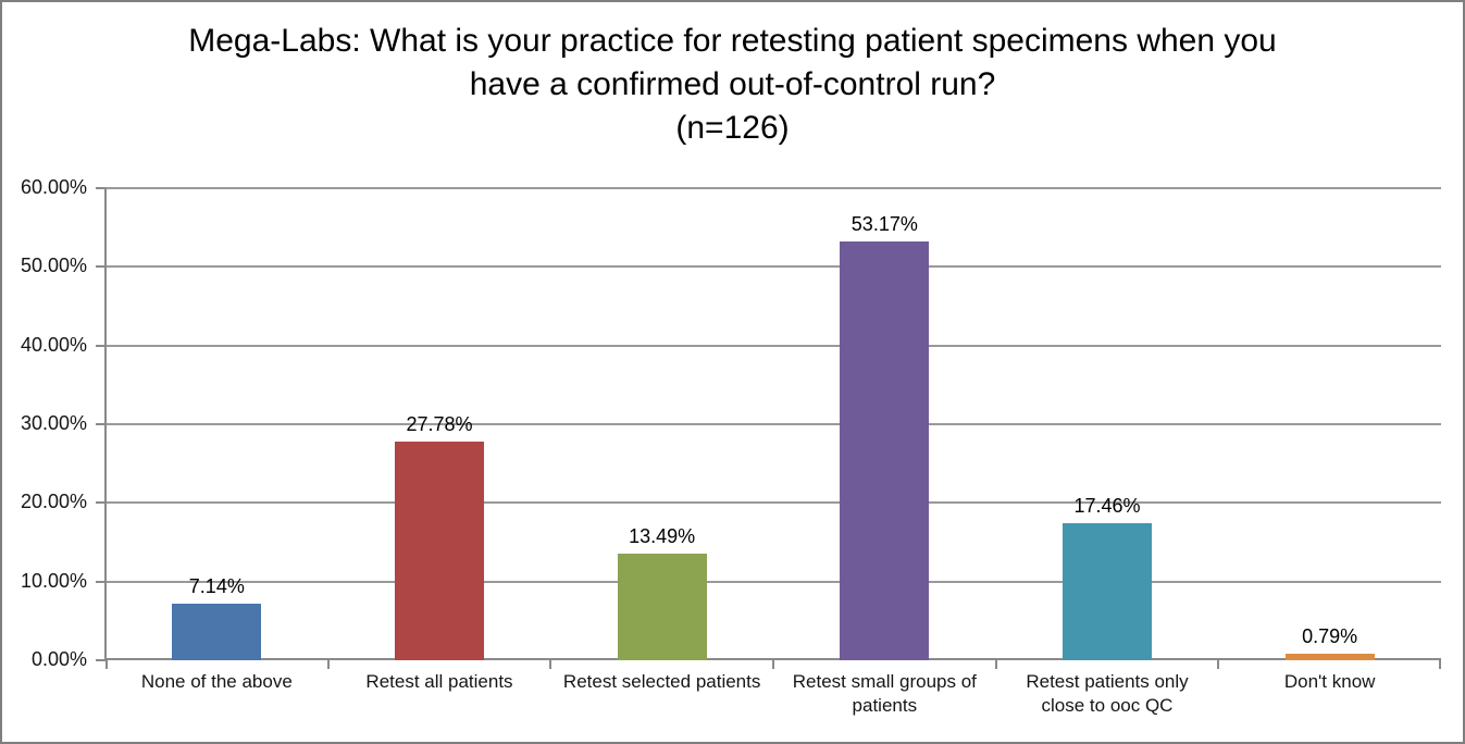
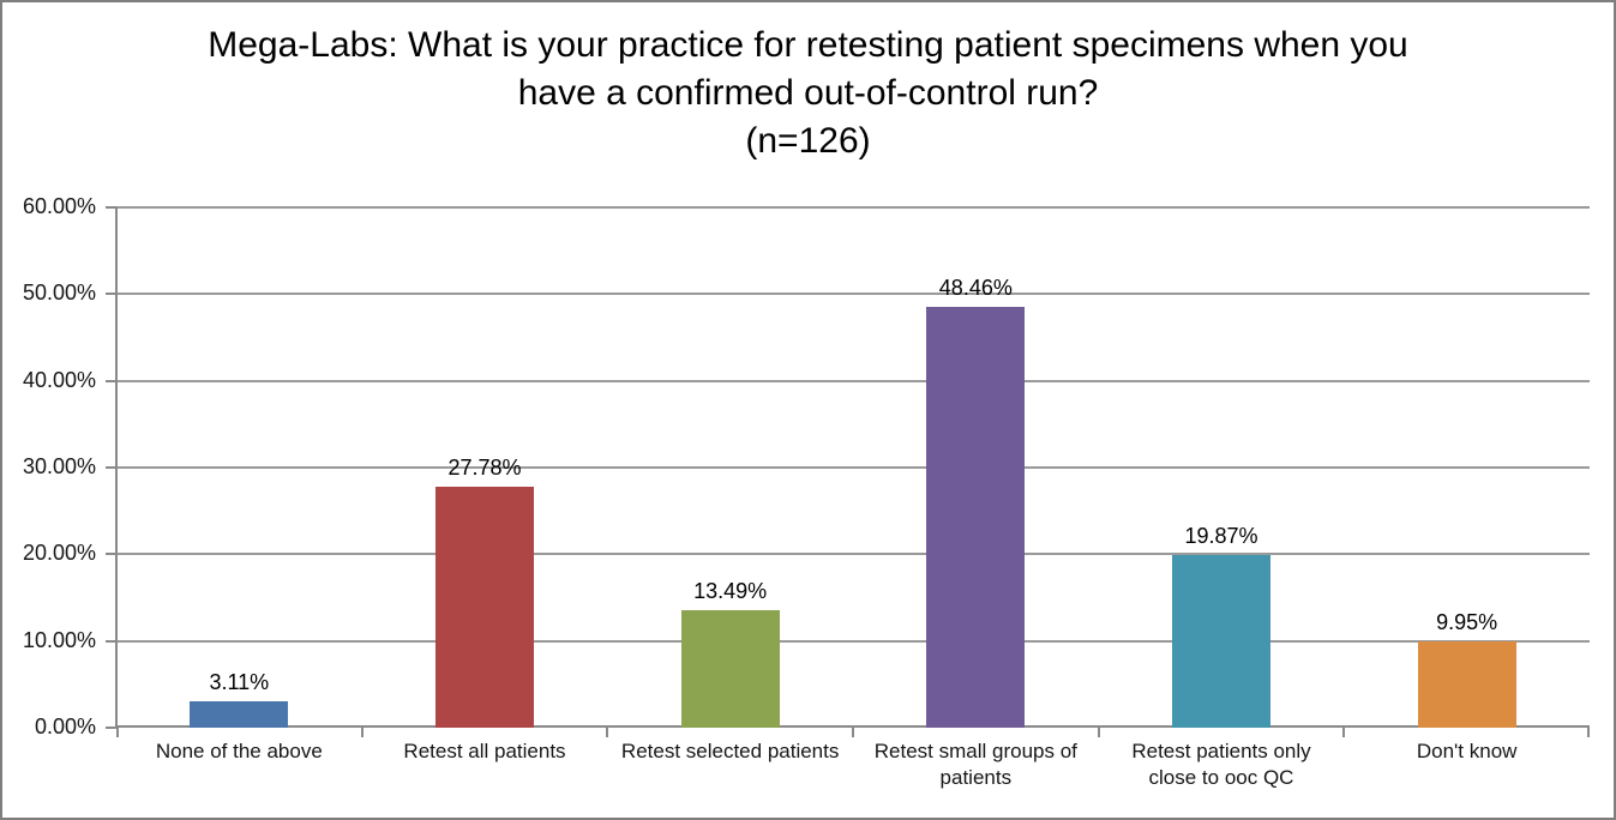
None of the above: 7.14% -> 3.11%
Retest small groups of patients: 53.17% -> 48.46%
Retest patients only close to ooc QC: 17.46% -> 19.87%
Don't know: 0.79% -> 9.95%
